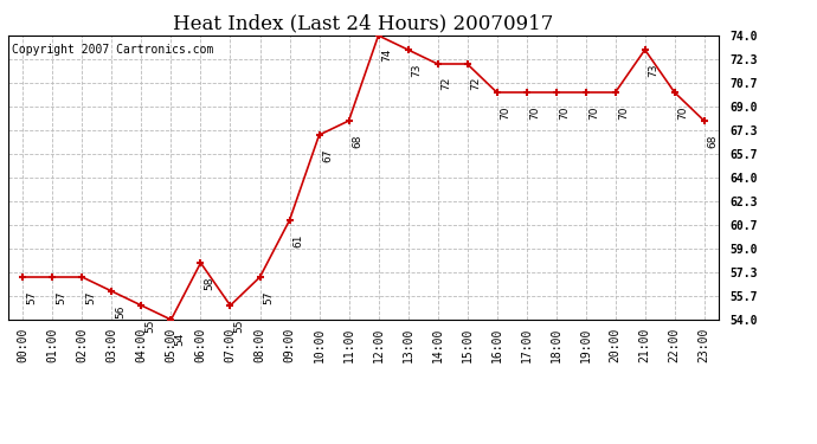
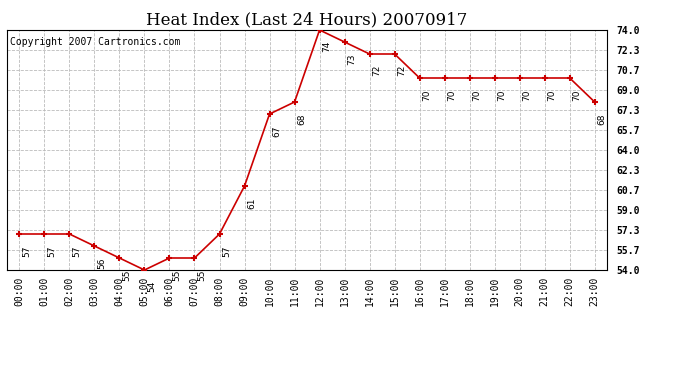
06:00: 58 -> 55
21:00: 73 -> 70
